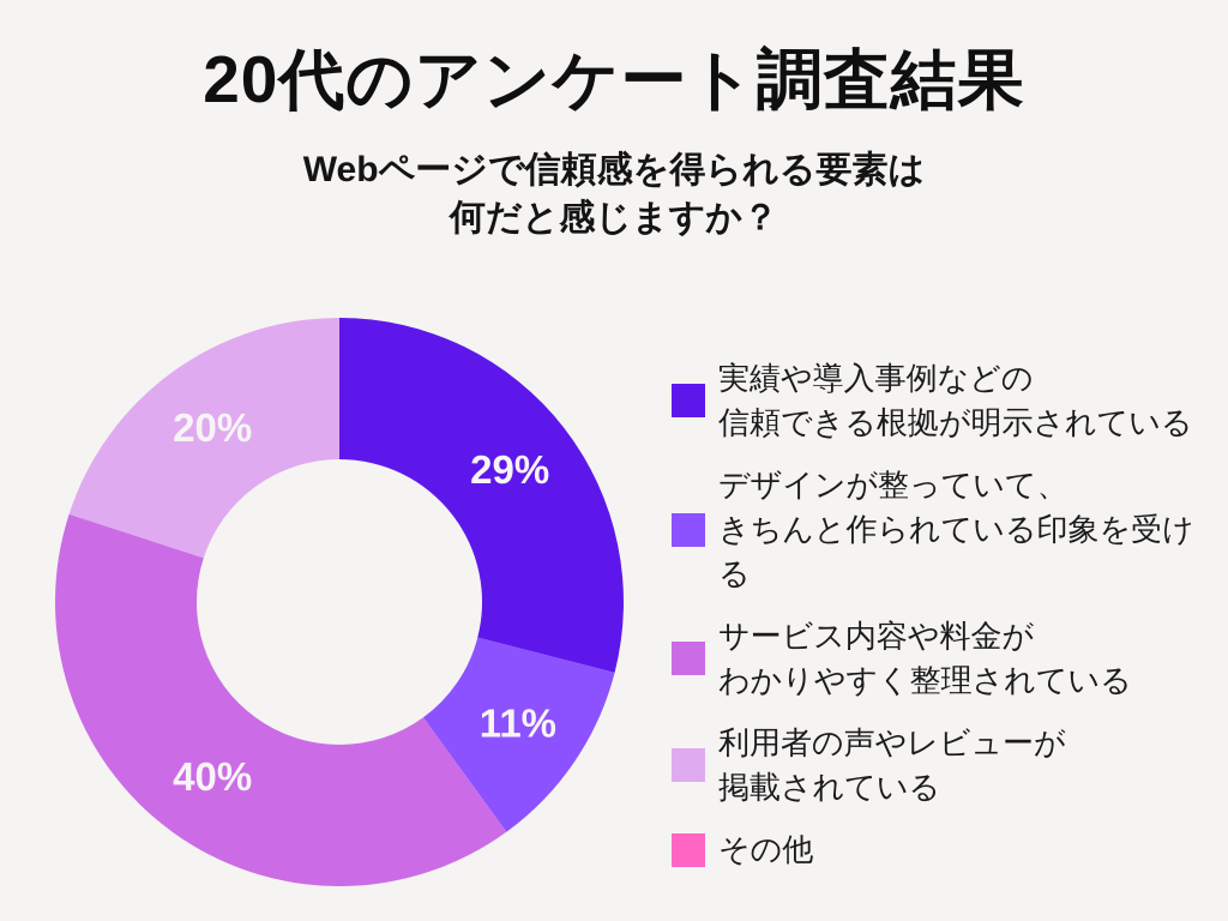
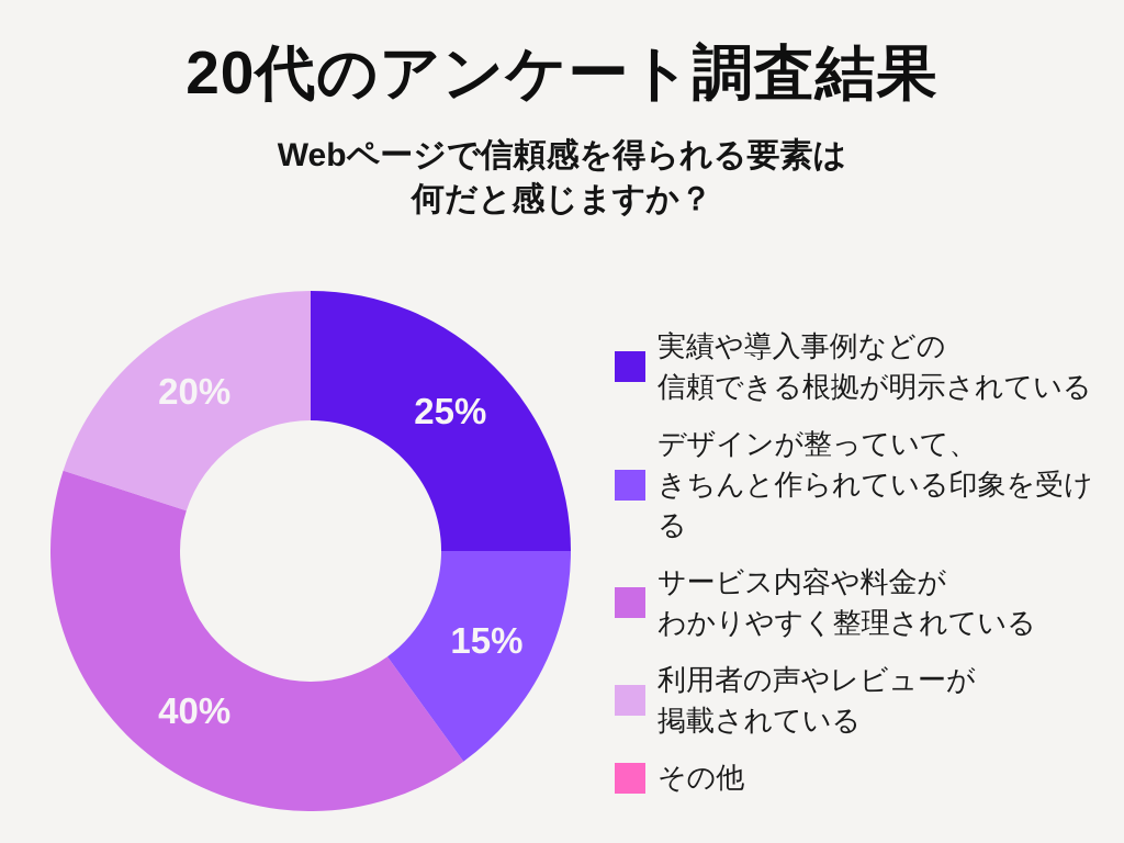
実績や導入事例などの信頼できる根拠が明示されている: 29% -> 25%
デザインが整っていて、きちんと作られている印象を受ける: 11% -> 15%
